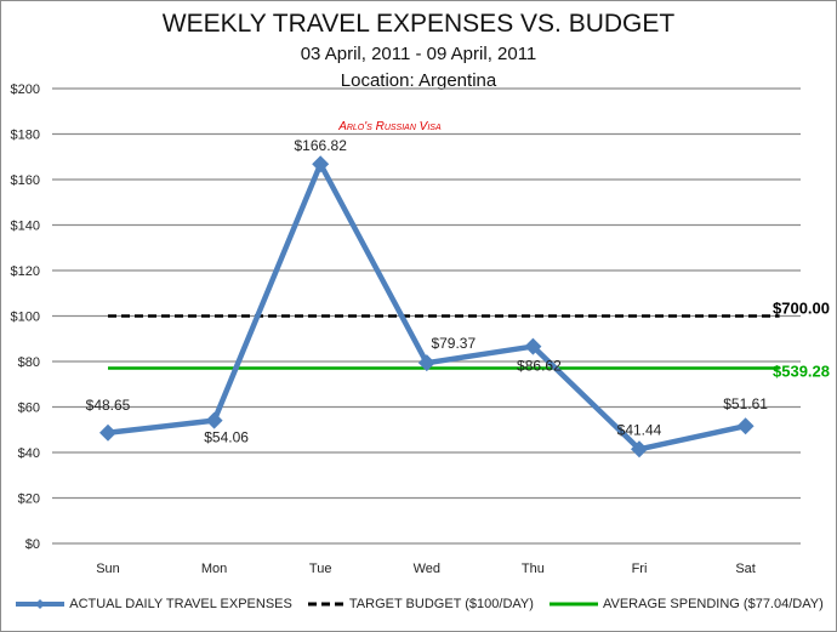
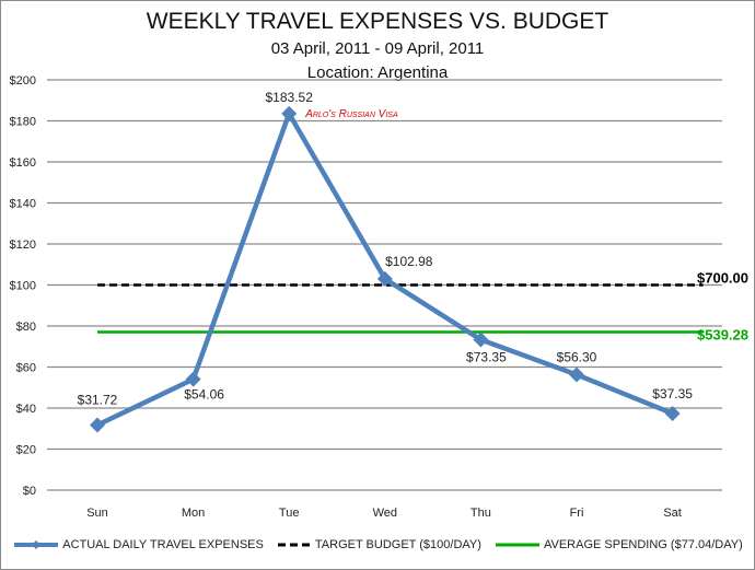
ACTUAL DAILY TRAVEL EXPENSES/Sun: $48.65 -> $31.72
ACTUAL DAILY TRAVEL EXPENSES/Tue: $166.82 -> $183.52
ACTUAL DAILY TRAVEL EXPENSES/Wed: $79.37 -> $102.98
ACTUAL DAILY TRAVEL EXPENSES/Thu: $86.62 -> $73.35
ACTUAL DAILY TRAVEL EXPENSES/Fri: $41.44 -> $56.30
ACTUAL DAILY TRAVEL EXPENSES/Sat: $51.61 -> $37.35
